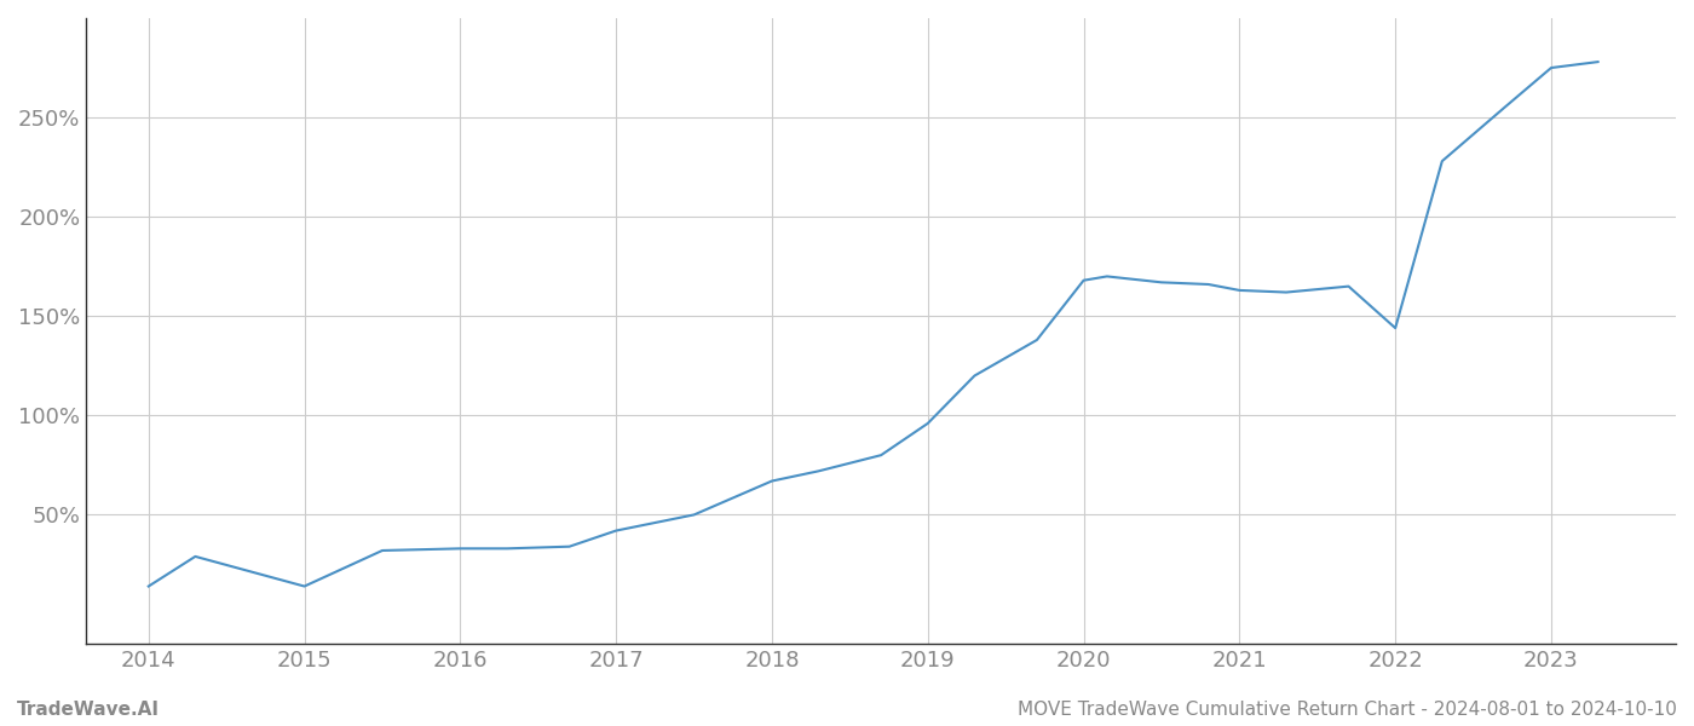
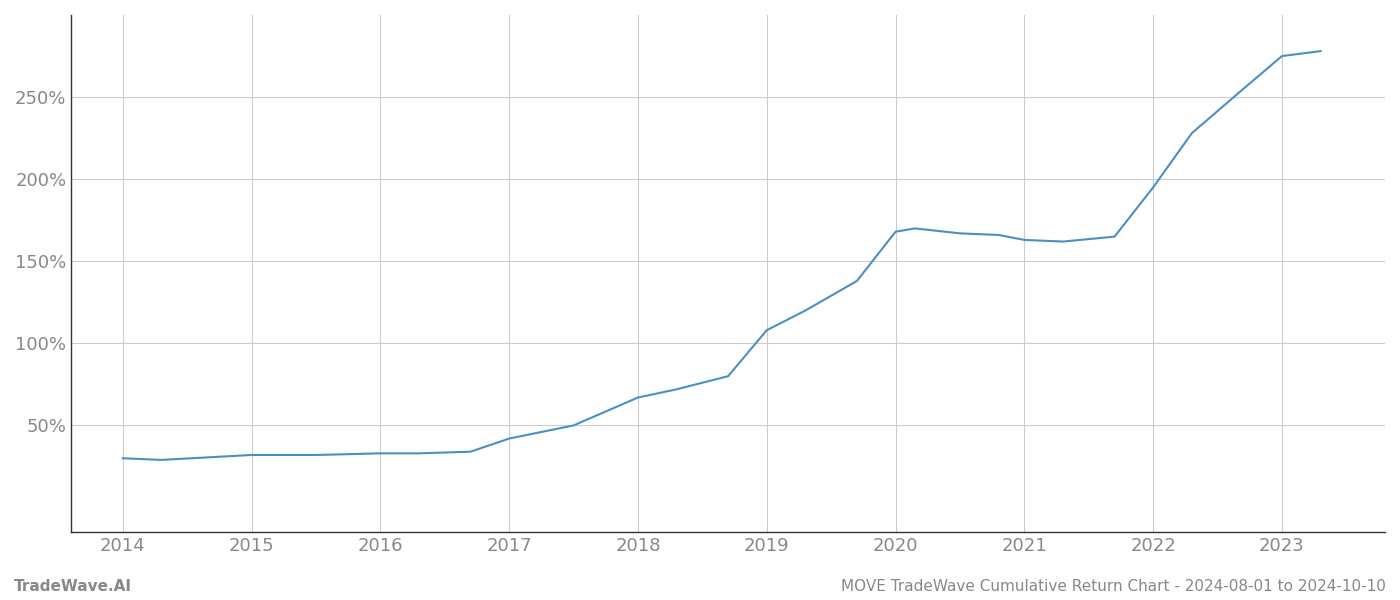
2014: 14% -> 30%
2015: 14% -> 32%
2019: 96% -> 108%
2022: 144% -> 195%
